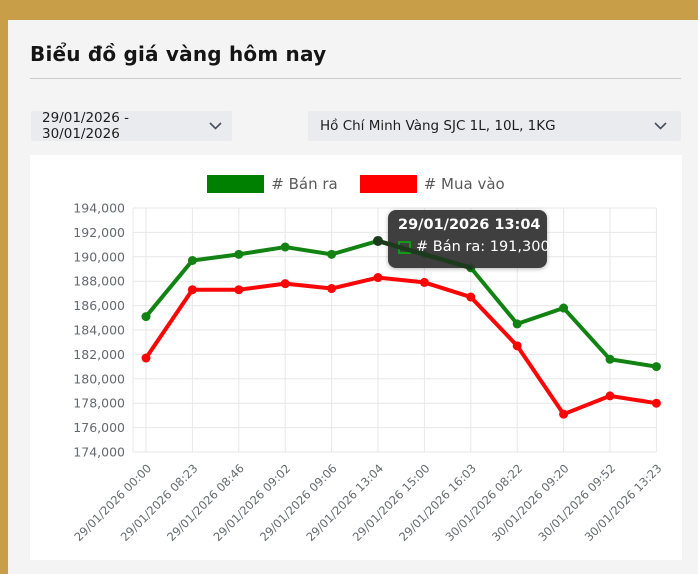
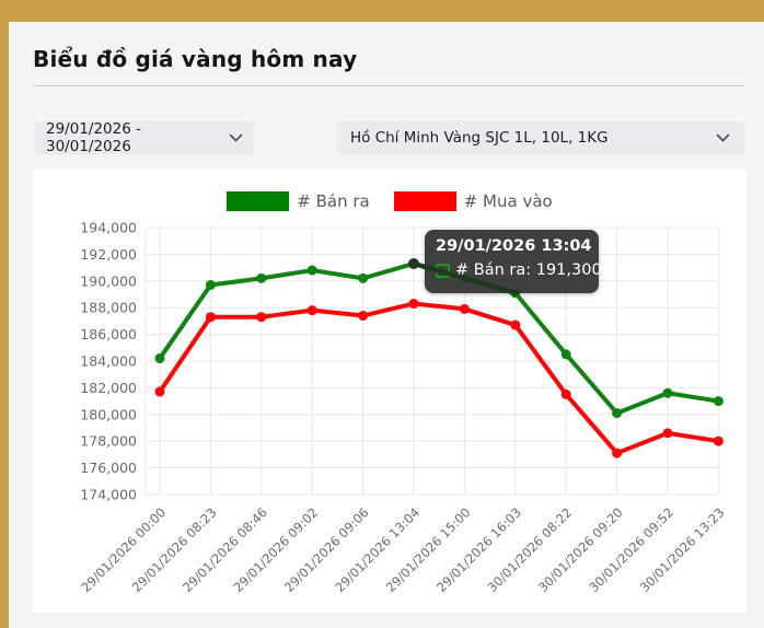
# Bán ra/29/01/2026 00:00: 185100 -> 184200
# Mua vào/30/01/2026 08:22: 182700 -> 181500
# Bán ra/30/01/2026 09:20: 185800 -> 180100
